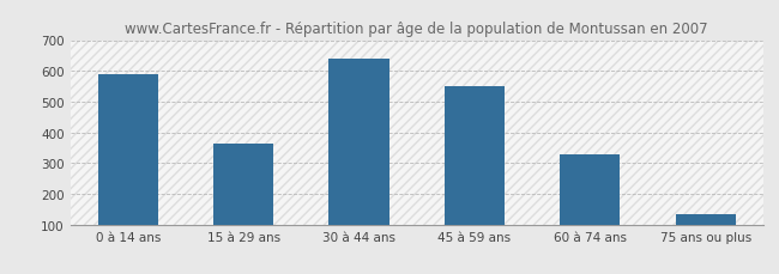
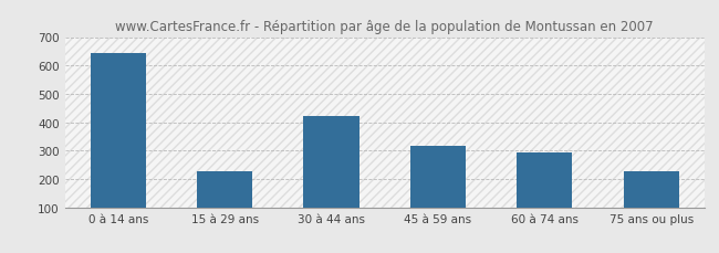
0 à 14 ans: 588 -> 645
15 à 29 ans: 365 -> 225
30 à 44 ans: 638 -> 420
45 à 59 ans: 550 -> 315
60 à 74 ans: 330 -> 295
75 ans ou plus: 133 -> 225
